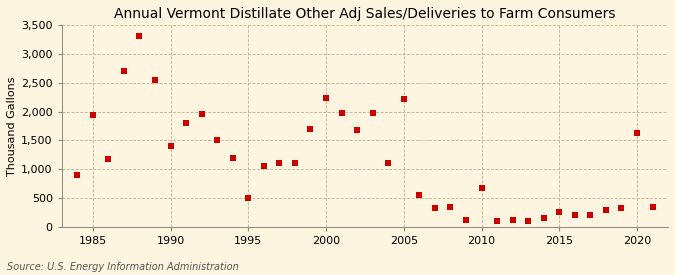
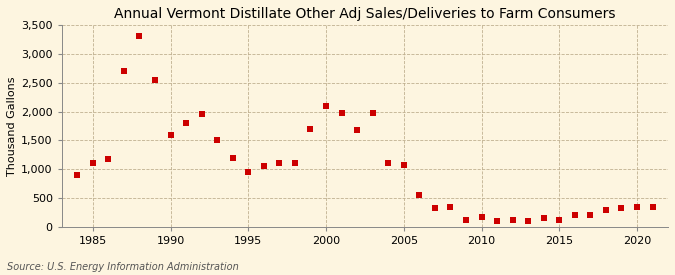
1985: 1,940 -> 1,100
1990: 1,400 -> 1,600
1995: 500 -> 950
2000: 2,240 -> 2,100
2005: 2,220 -> 1,080
2010: 680 -> 180
2015: 260 -> 120
2020: 1,620 -> 350
